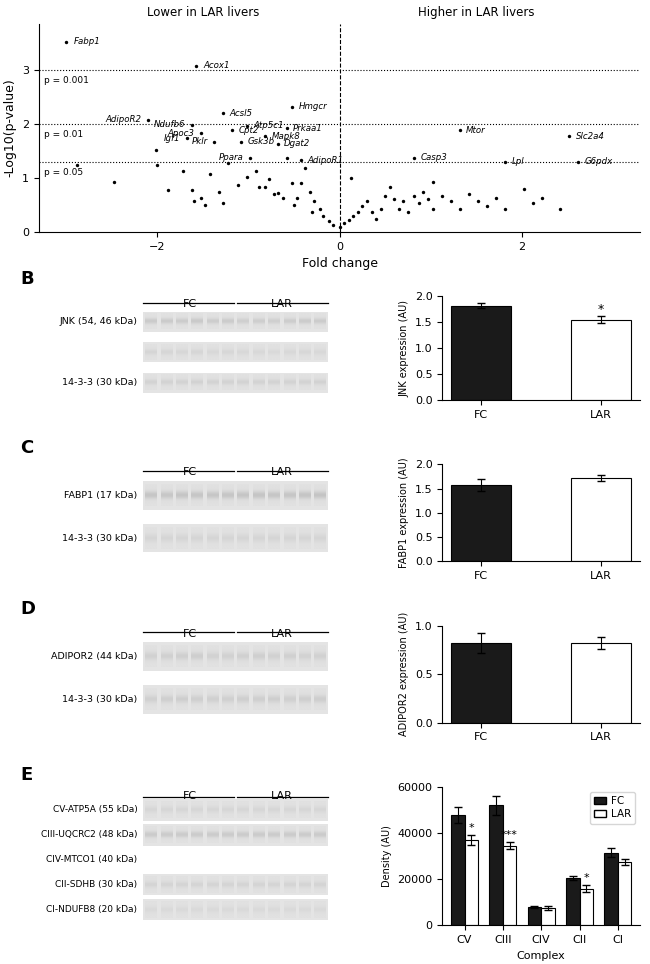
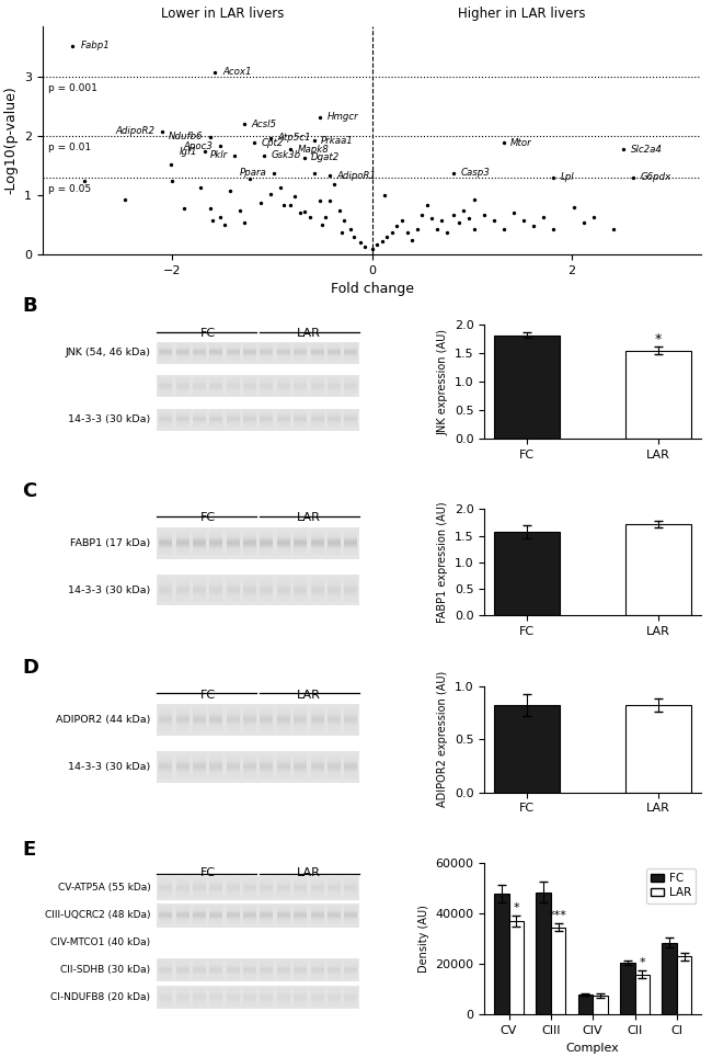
FC/CIII: 52000 -> 48500
FC/CI: 31500 -> 28500
LAR/CI: 27500 -> 23000
